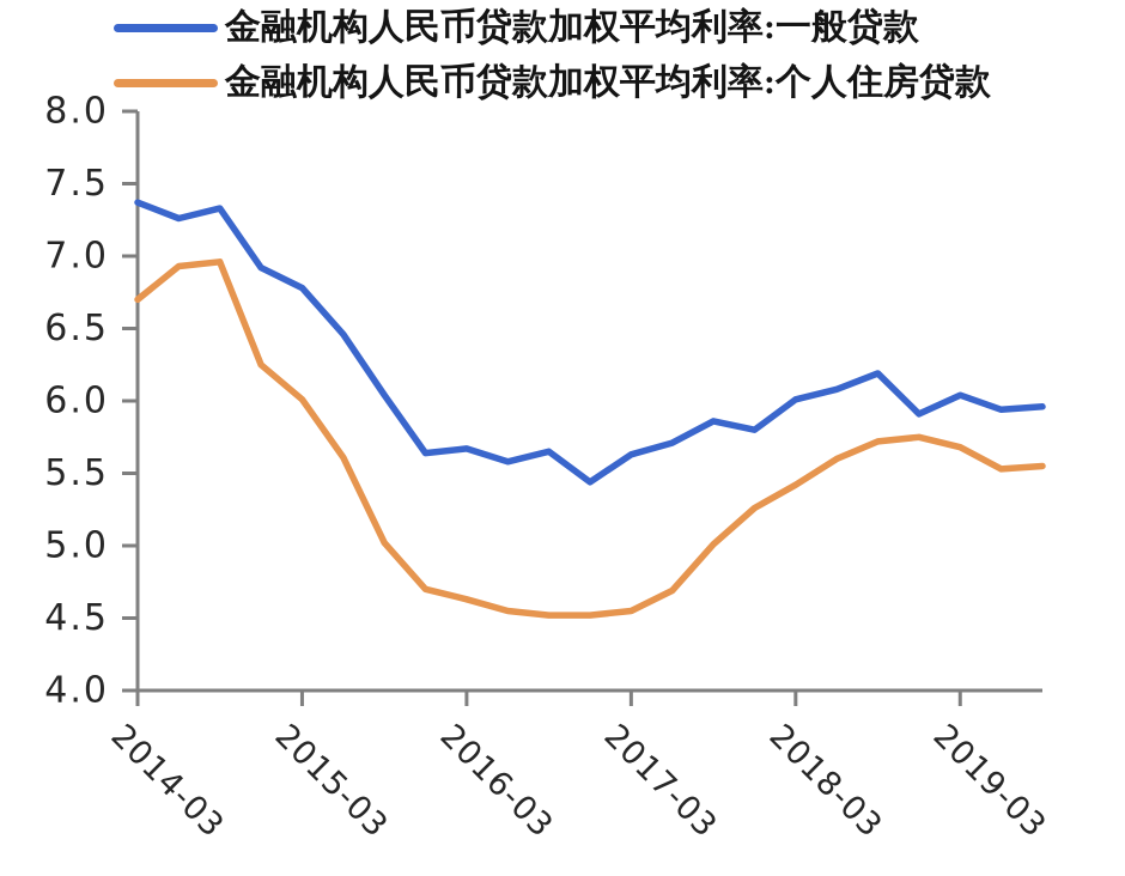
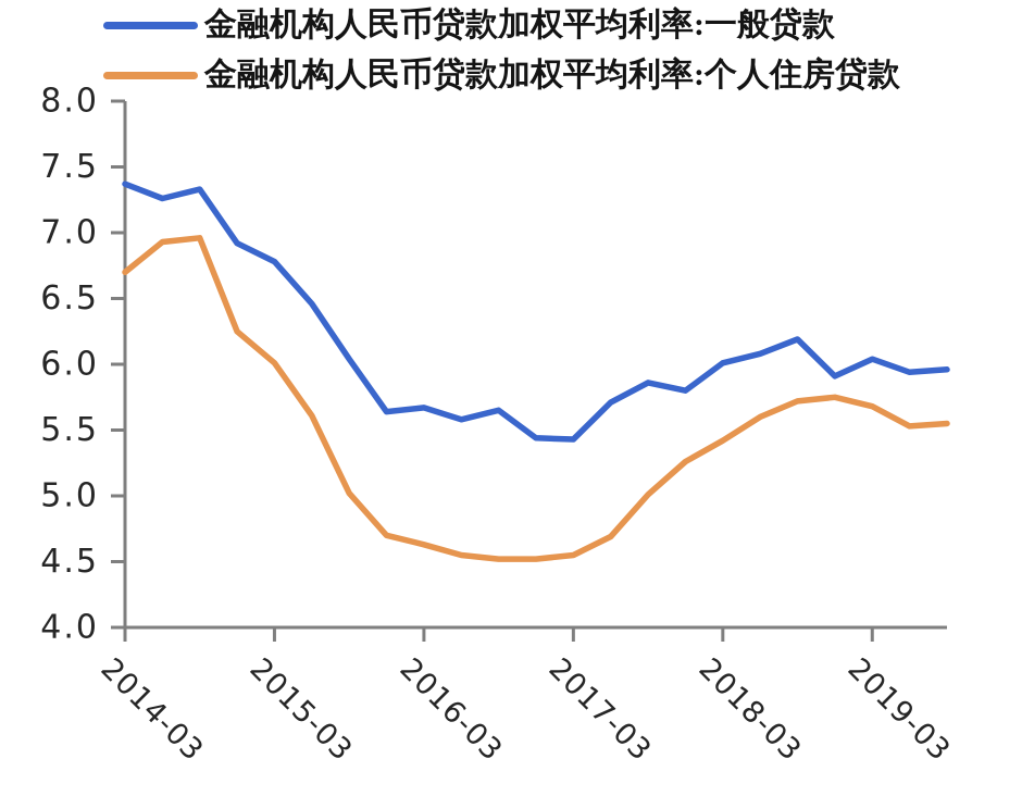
金融机构人民币贷款加权平均利率:一般贷款/2017-03: 5.63 -> 5.43
